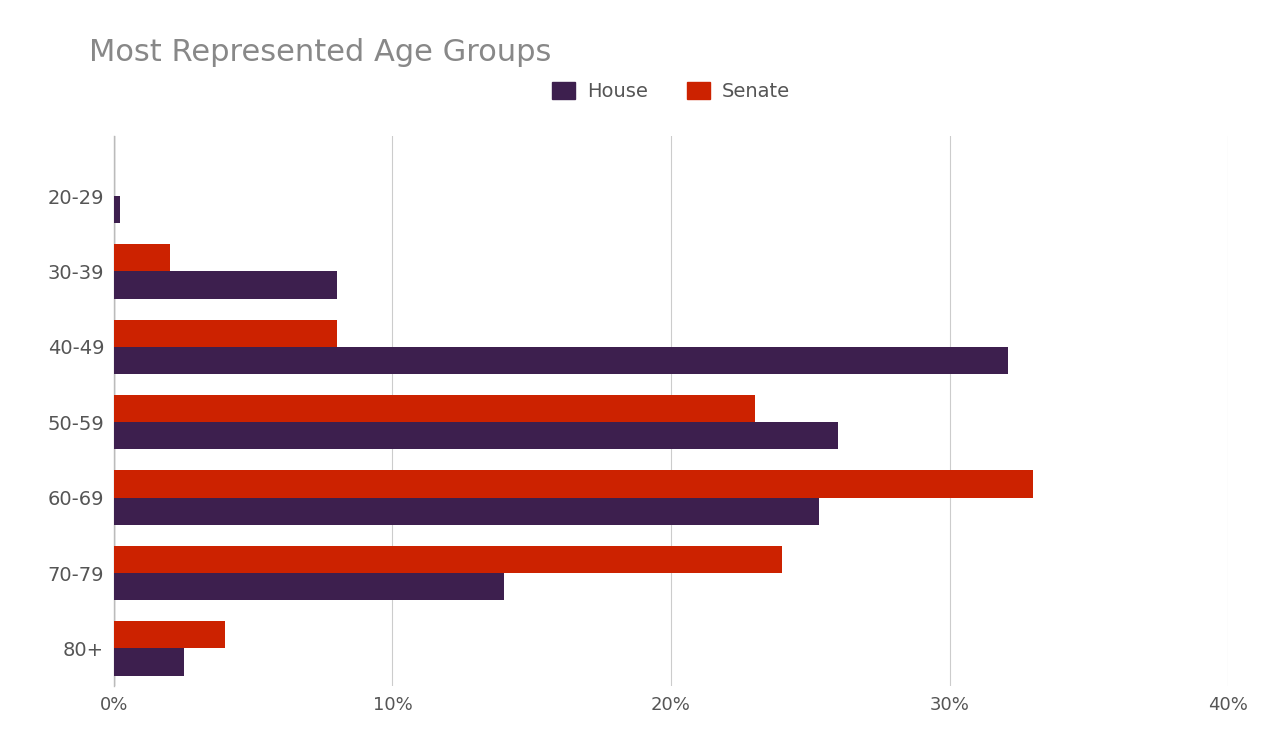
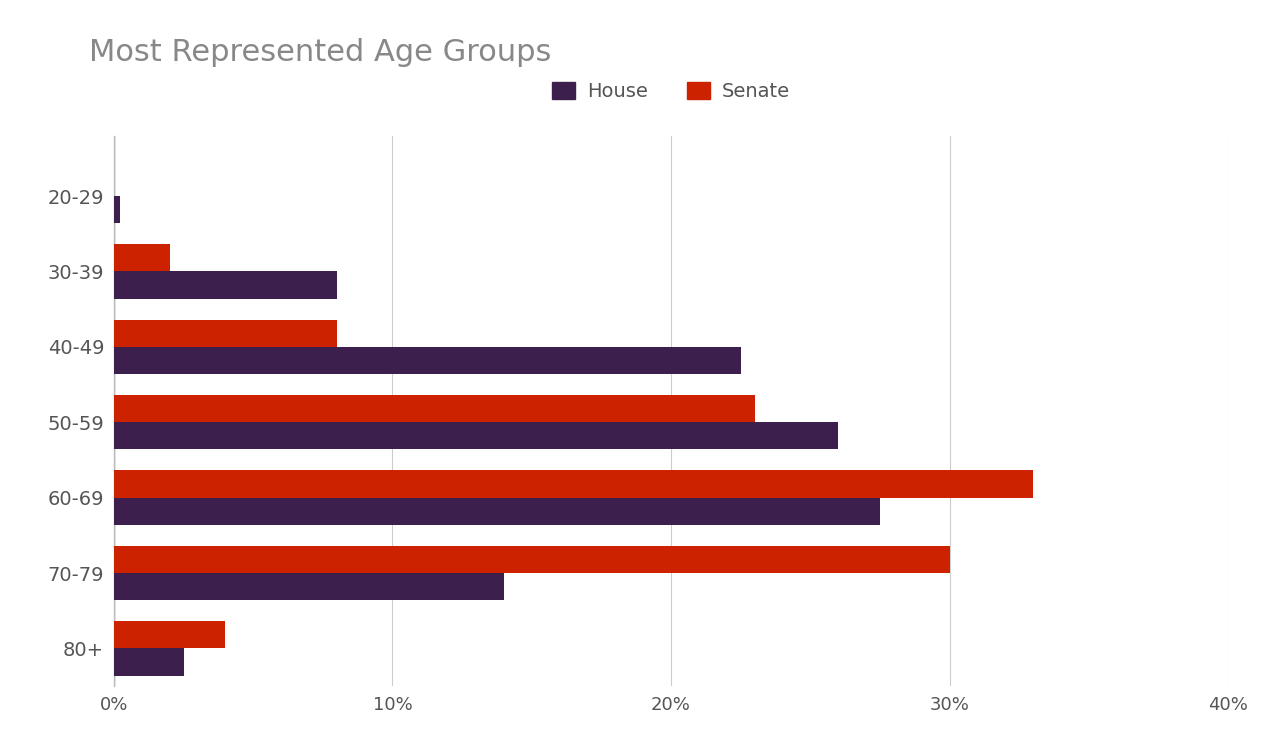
House/40-49: 32.1% -> 22.5%
House/60-69: 25.3% -> 27.5%
Senate/70-79: 24% -> 30%
